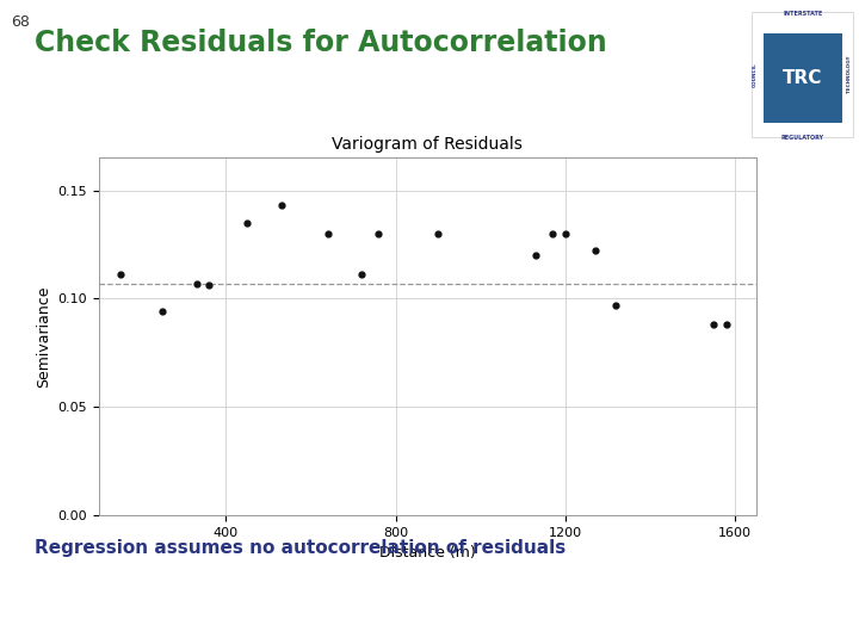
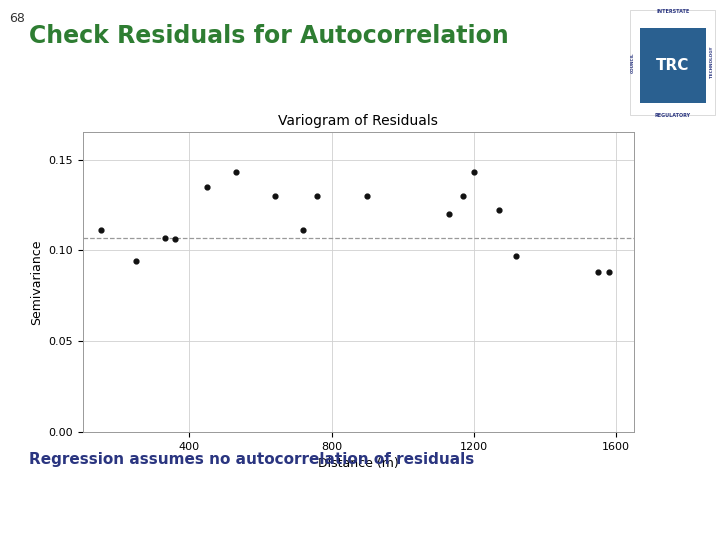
1200: 0.130 -> 0.143
